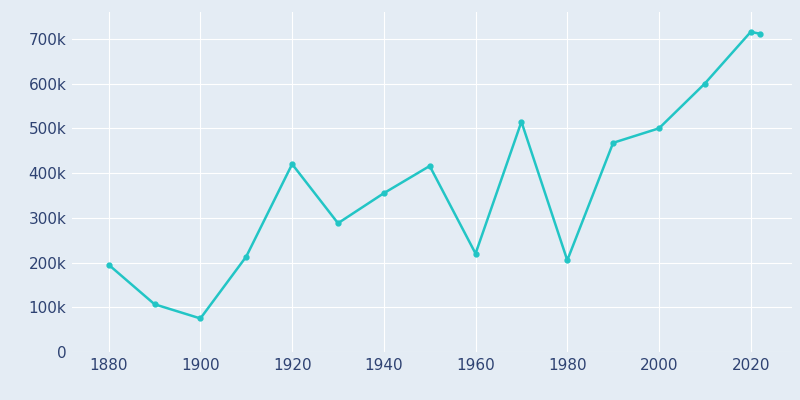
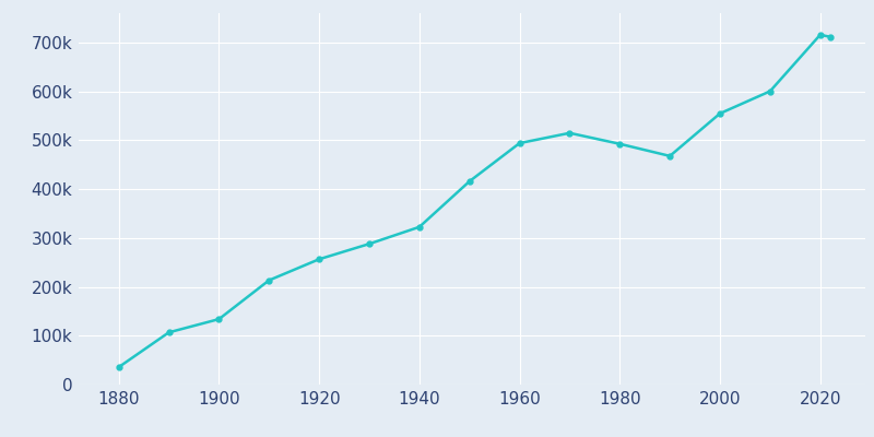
1880: 195k -> 36k
1900: 75k -> 134k
1920: 420k -> 256k
1940: 355k -> 322k
1960: 220k -> 494k
1980: 205k -> 492k
2000: 500k -> 555k
